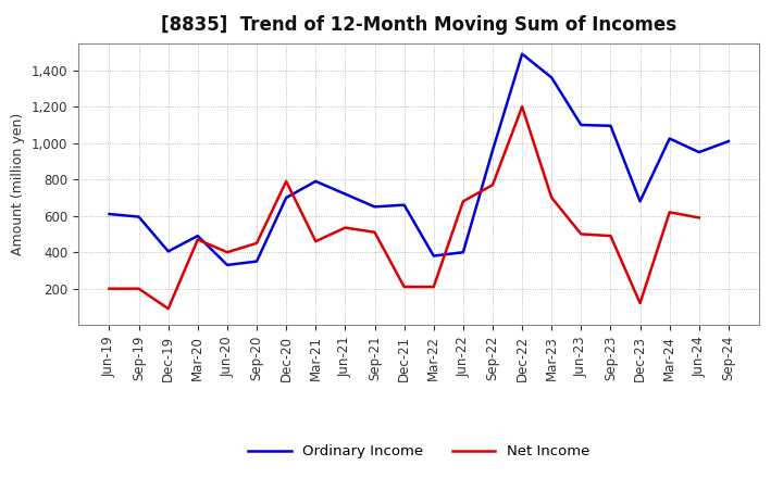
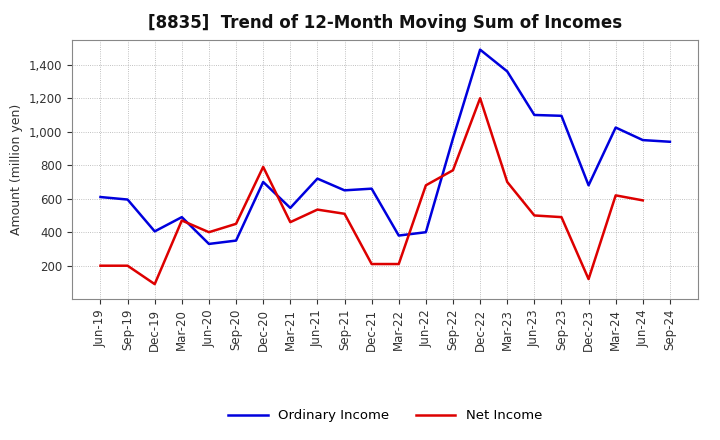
Ordinary Income/Mar-21: 790 -> 540
Ordinary Income/Sep-24: 1,010 -> 940
